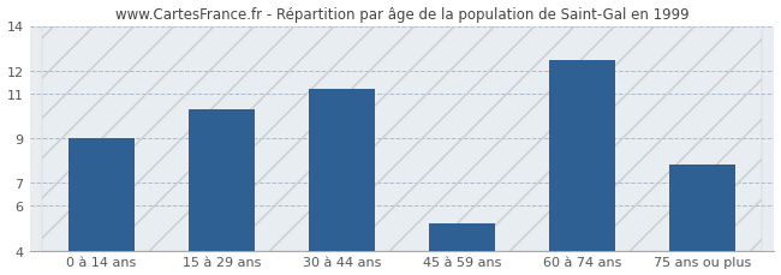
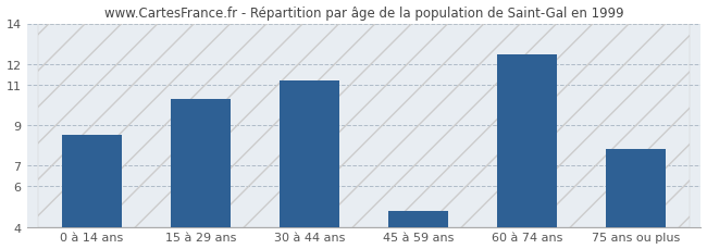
0 à 14 ans: 9.0 -> 8.5
45 à 59 ans: 5.2 -> 4.8
